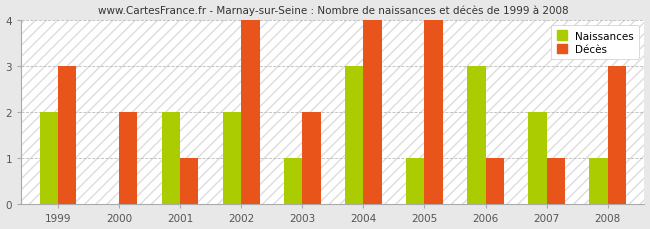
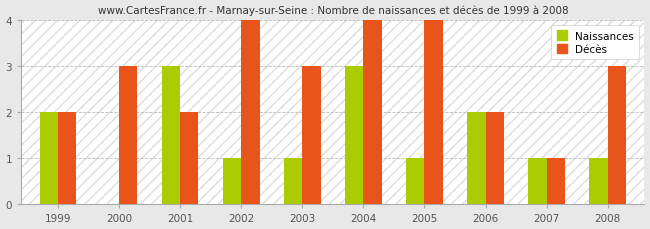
Décès/1999: 3 -> 2
Décès/2000: 2 -> 3
Naissances/2001: 2 -> 3
Décès/2001: 1 -> 2
Naissances/2002: 2 -> 1
Décès/2003: 2 -> 3
Naissances/2006: 3 -> 2
Décès/2006: 1 -> 2
Naissances/2007: 2 -> 1
